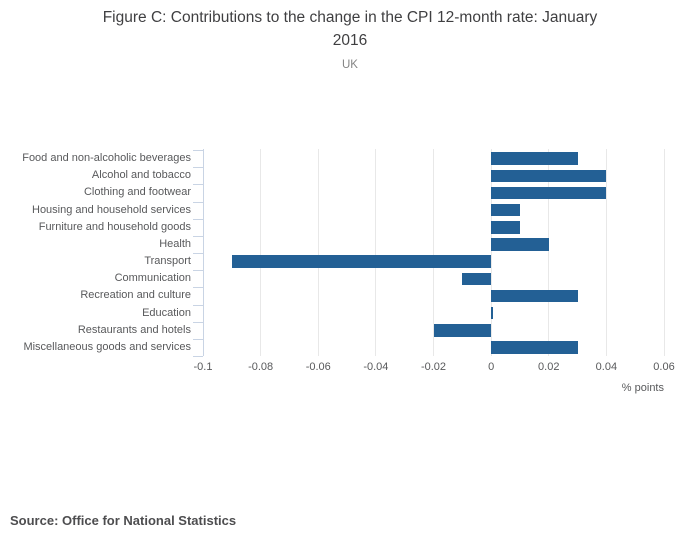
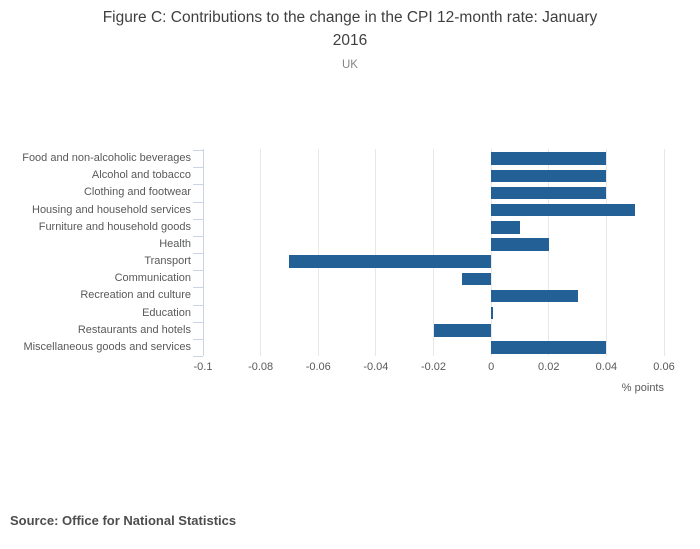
Food and non-alcoholic beverages: 0.03 -> 0.04
Housing and household services: 0.01 -> 0.05
Transport: -0.09 -> -0.07
Miscellaneous goods and services: 0.03 -> 0.04
